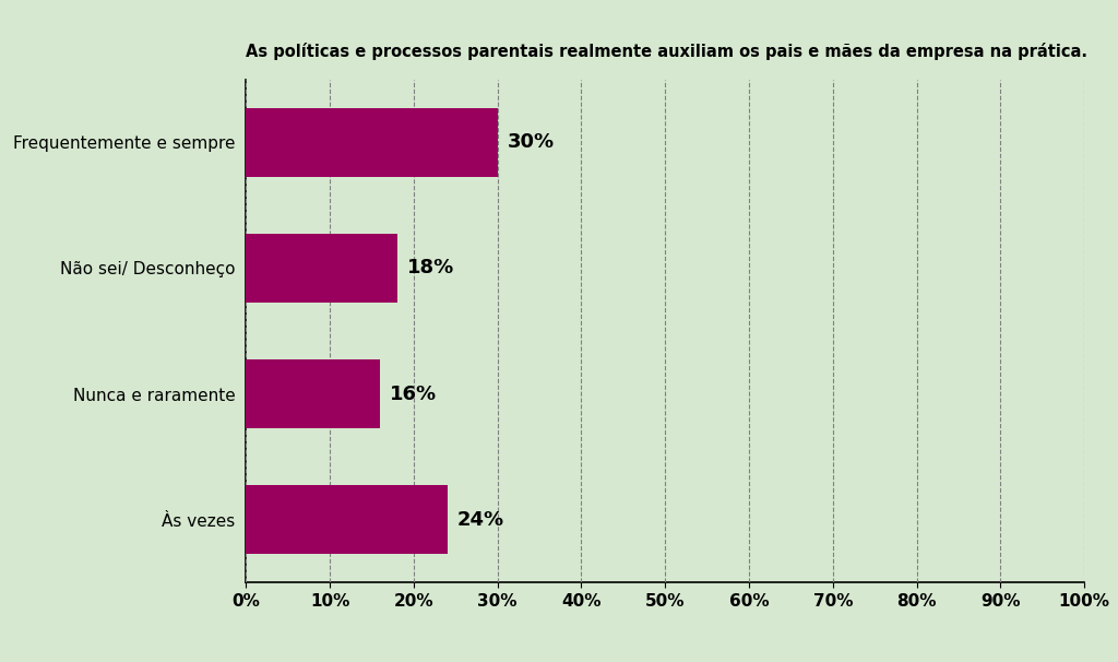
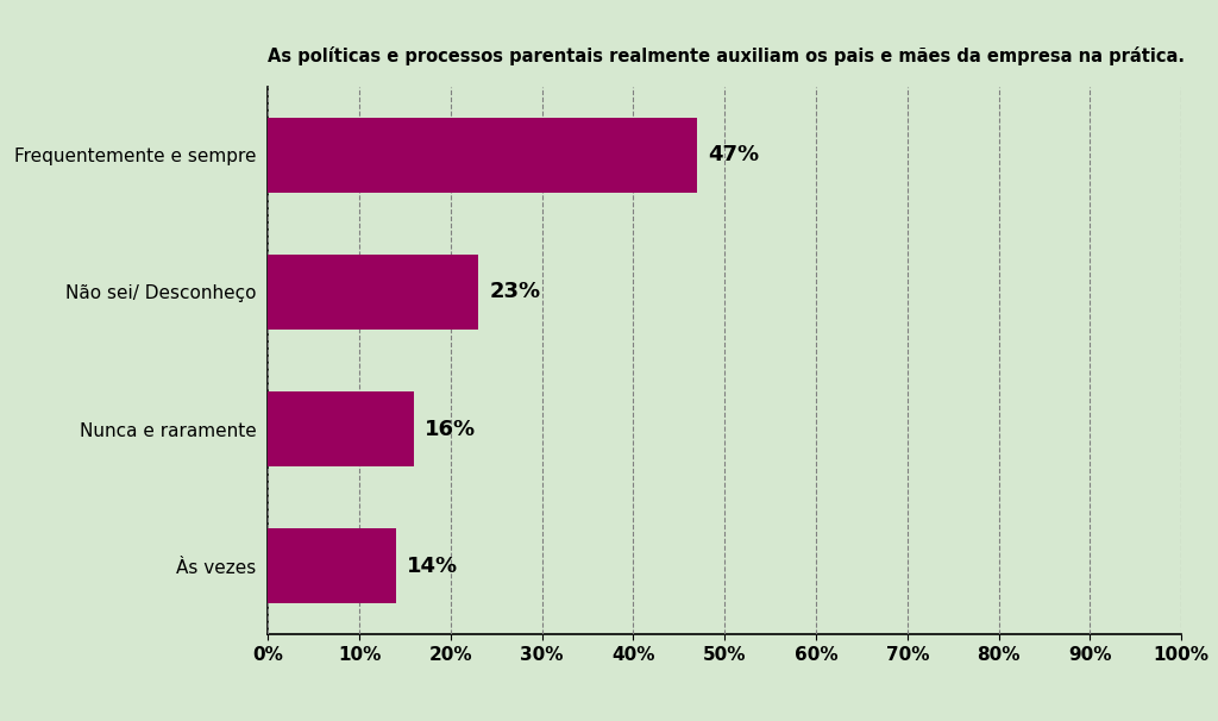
Frequentemente e sempre: 30% -> 47%
Não sei/ Desconheço: 18% -> 23%
Às vezes: 24% -> 14%
